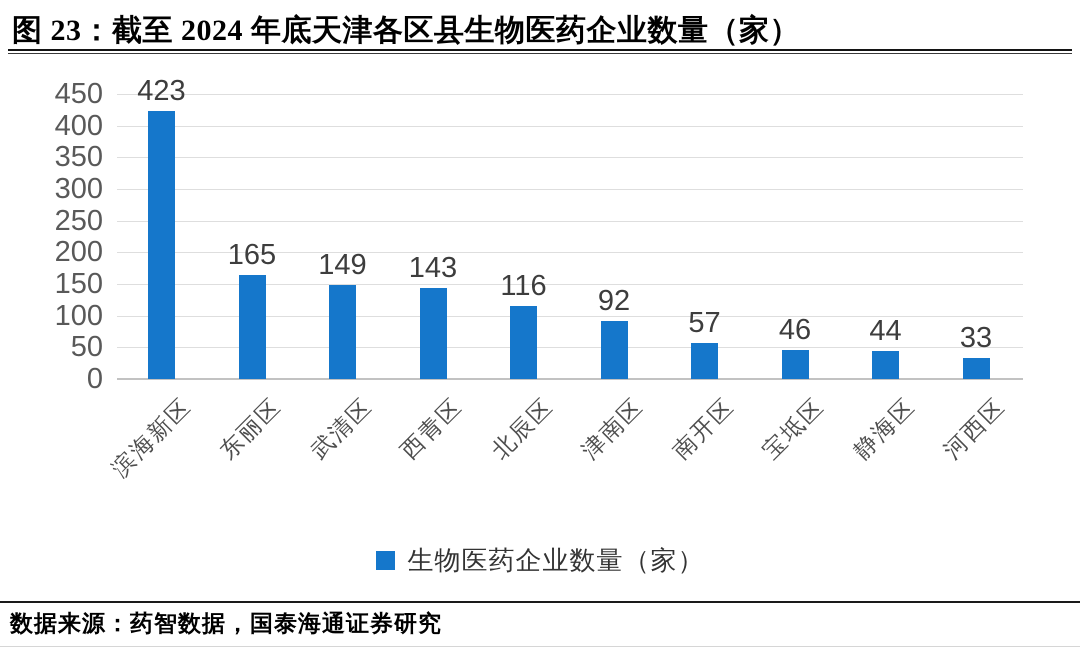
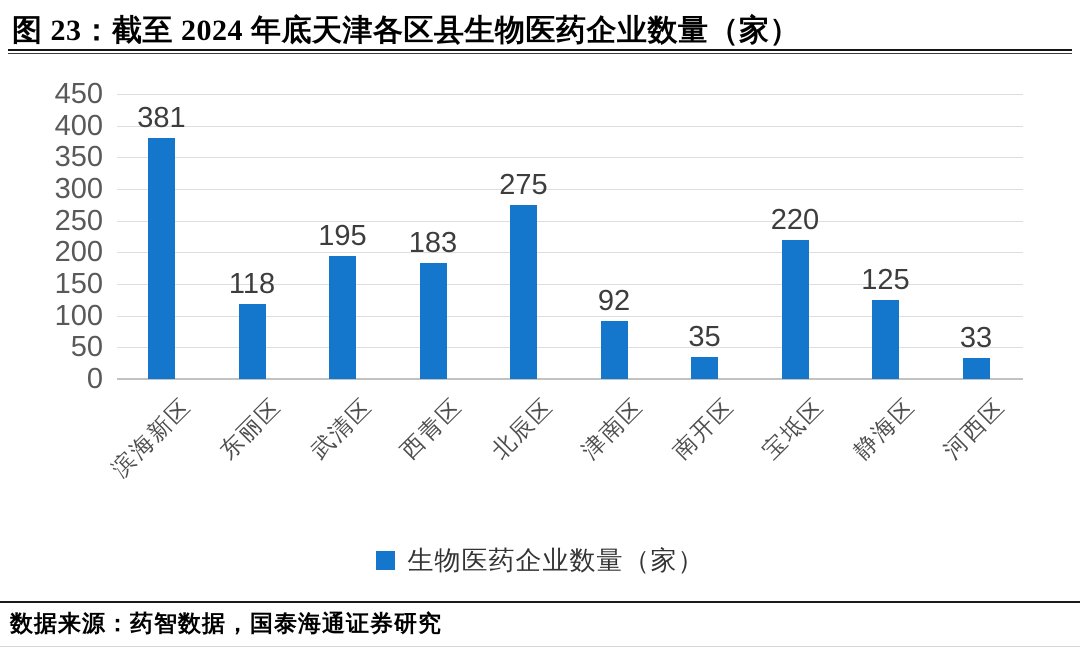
滨海新区: 423 -> 381
东丽区: 165 -> 118
武清区: 149 -> 195
西青区: 143 -> 183
北辰区: 116 -> 275
南开区: 57 -> 35
宝坻区: 46 -> 220
静海区: 44 -> 125
